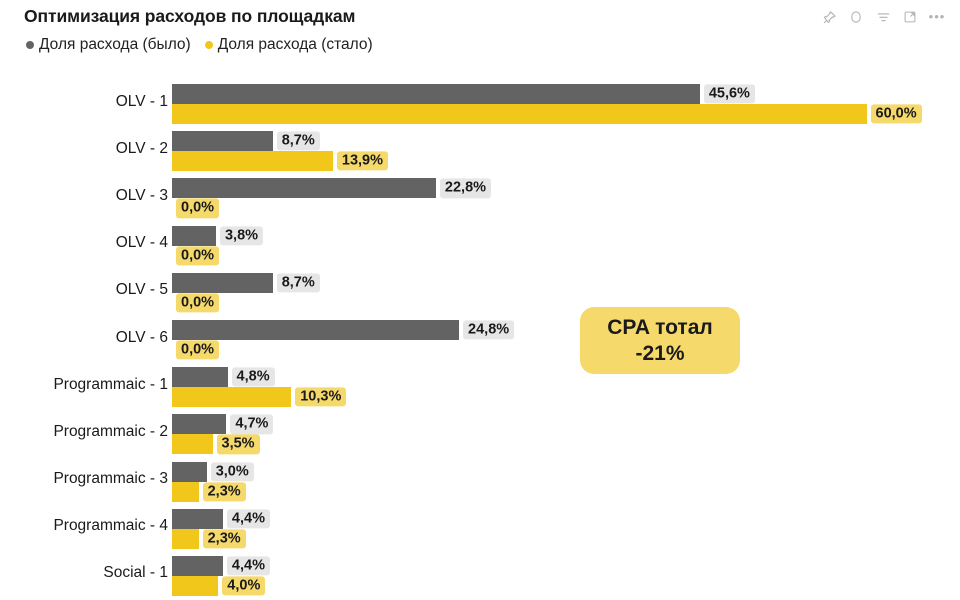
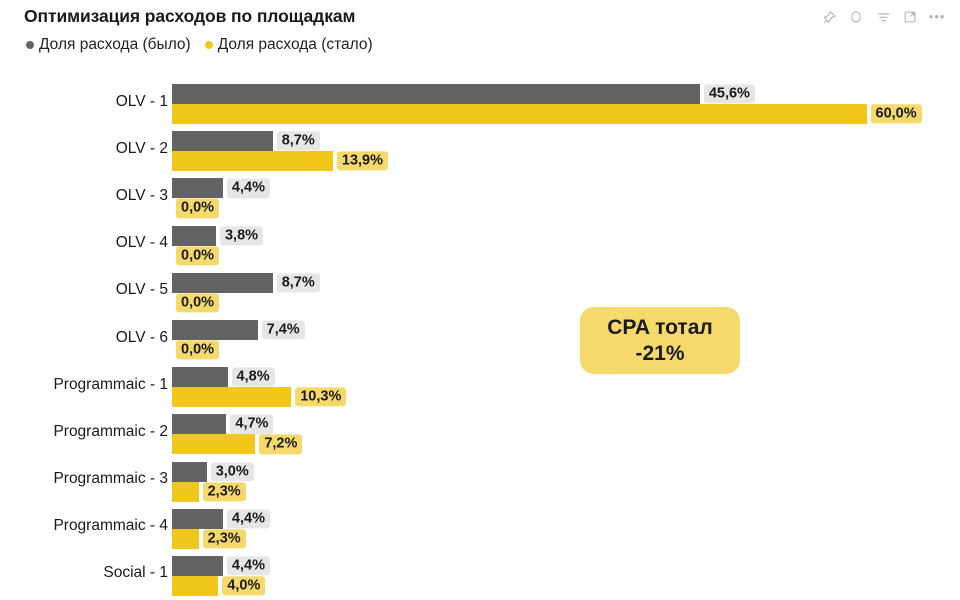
Доля расхода (было)/OLV - 3: 22,8% -> 4,4%
Доля расхода (было)/OLV - 6: 24,8% -> 7,4%
Доля расхода (стало)/Programmaic - 2: 3,5% -> 7,2%
